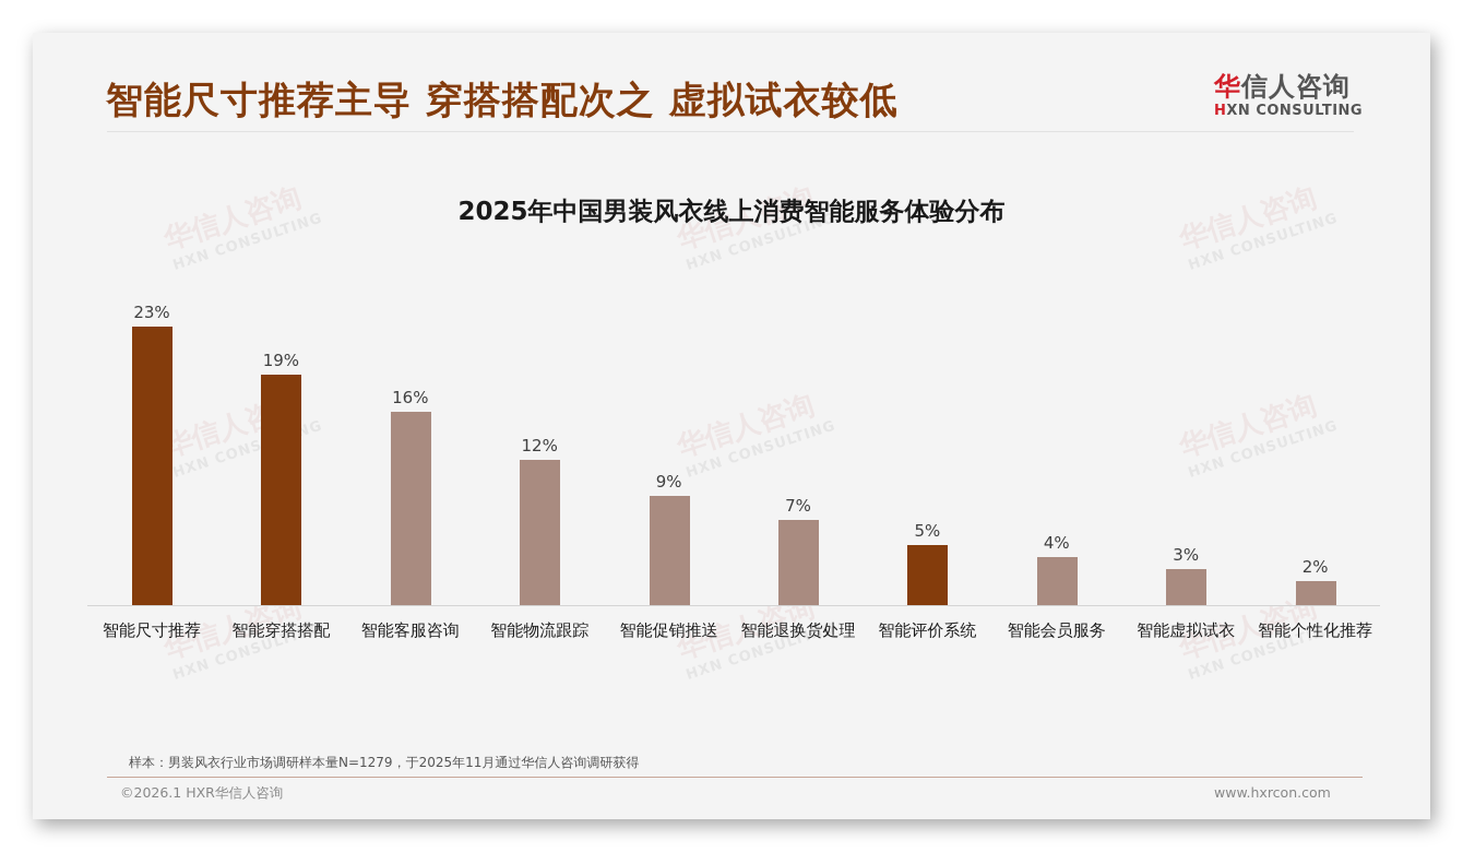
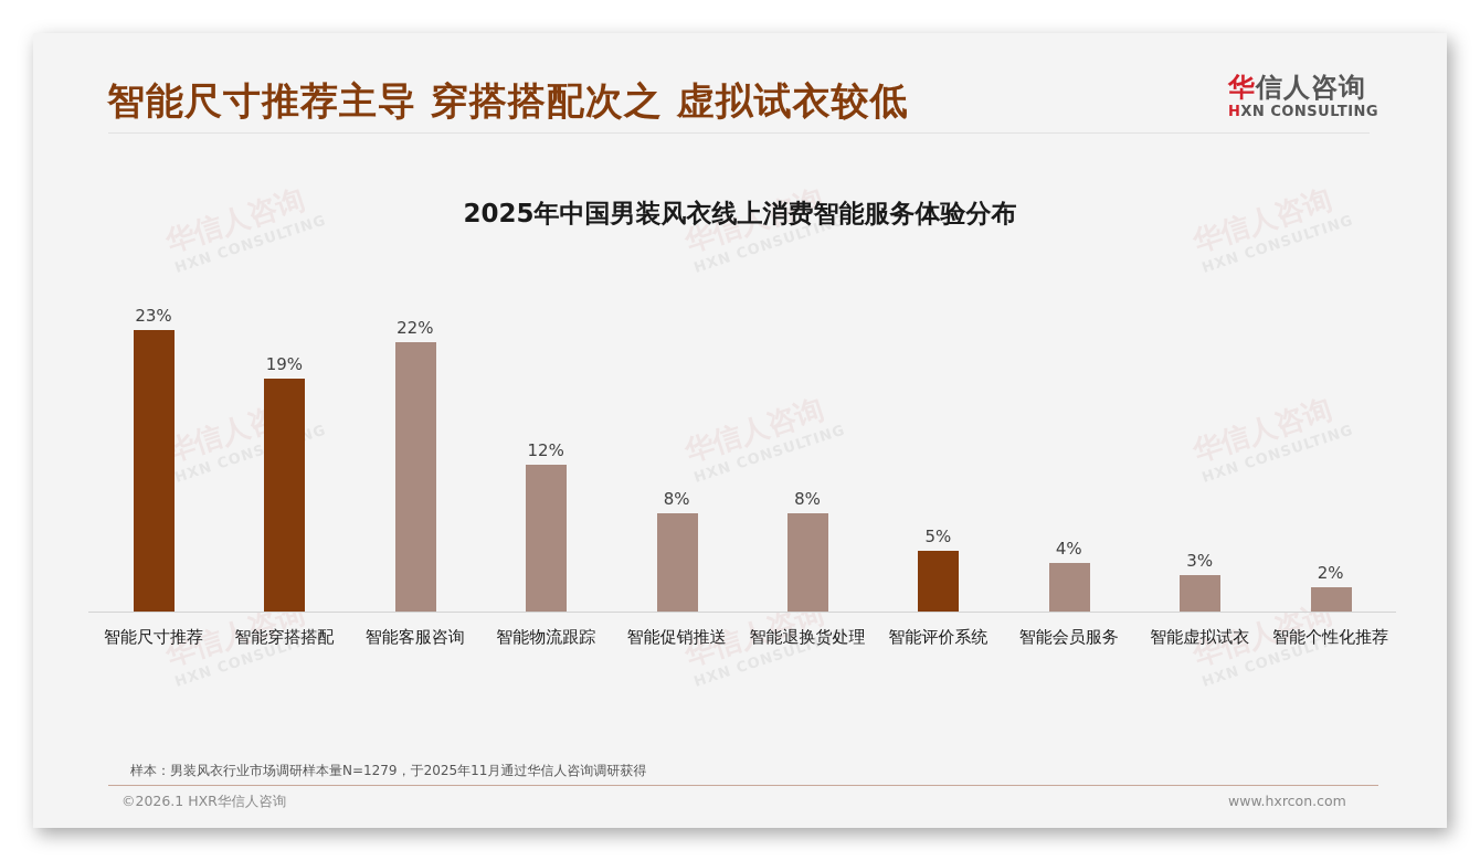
智能客服咨询: 16% -> 22%
智能促销推送: 9% -> 8%
智能退换货处理: 7% -> 8%
